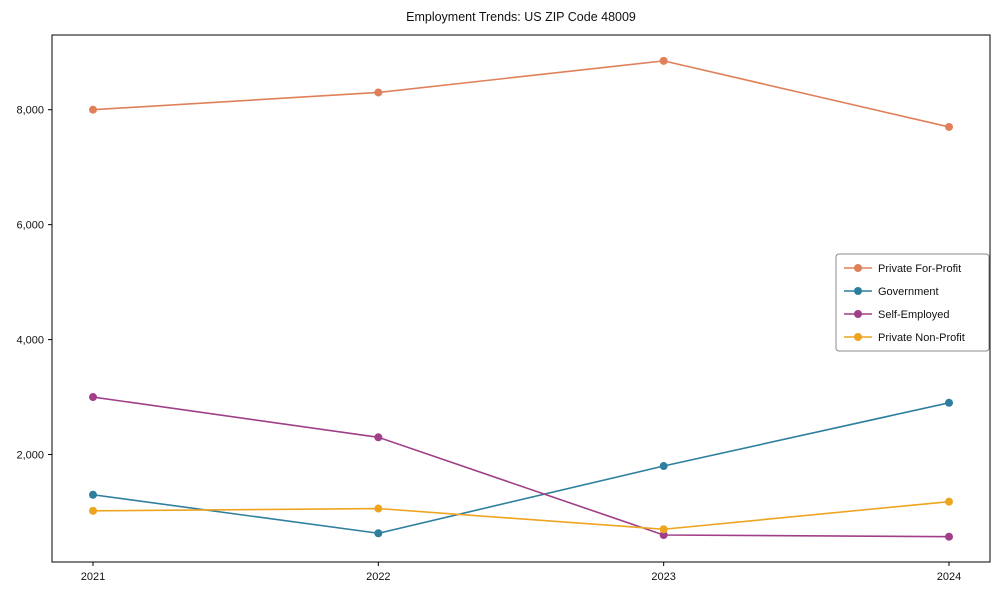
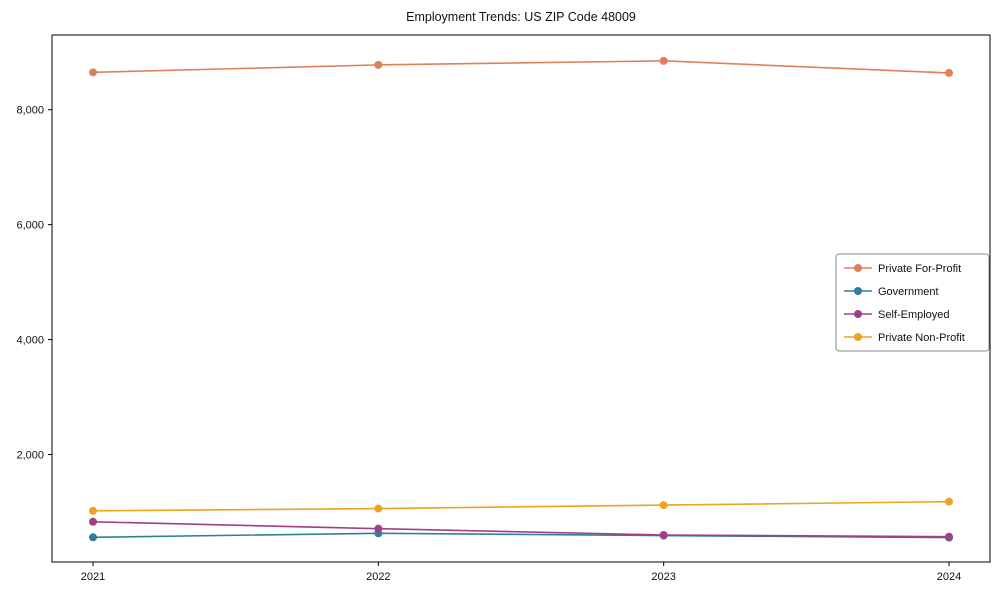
Private For-Profit/2021: 8000 -> 8600
Government/2021: 1300 -> 600
Self-Employed/2021: 3000 -> 800
Private For-Profit/2022: 8300 -> 8800
Self-Employed/2022: 2300 -> 700
Government/2023: 1800 -> 600
Private Non-Profit/2023: 700 -> 1100
Private For-Profit/2024: 7700 -> 8600
Government/2024: 2900 -> 600
